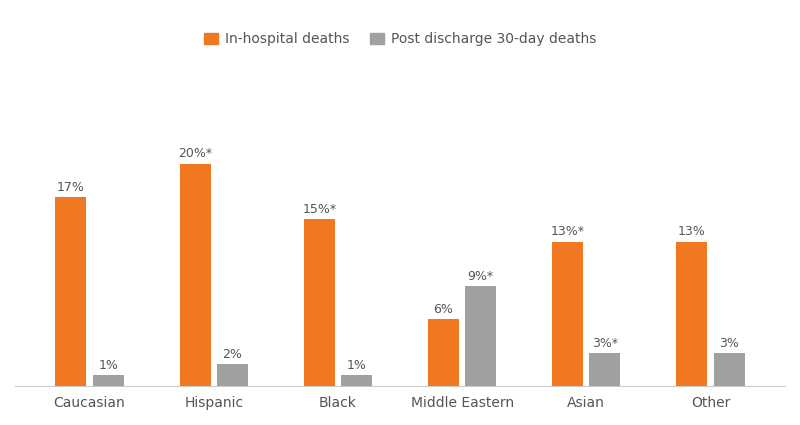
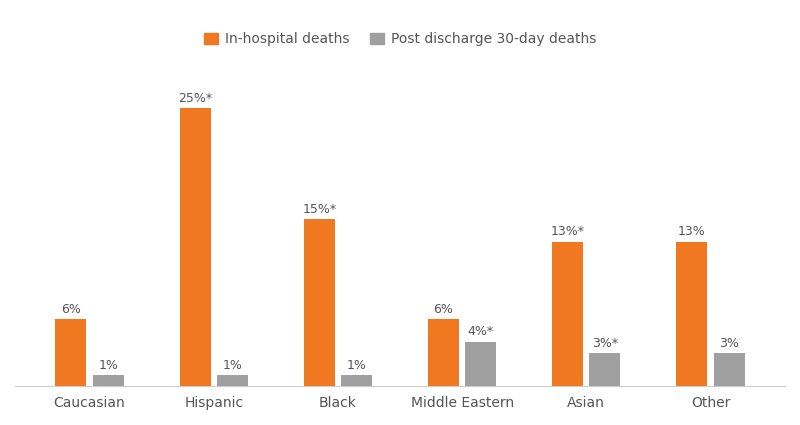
In-hospital deaths/Caucasian: 17% -> 6%
In-hospital deaths/Hispanic: 20%* -> 25%*
Post discharge 30-day deaths/Hispanic: 2% -> 1%
Post discharge 30-day deaths/Middle Eastern: 9%* -> 4%*
